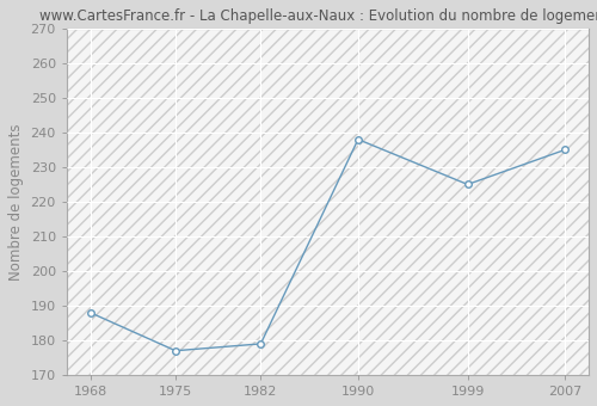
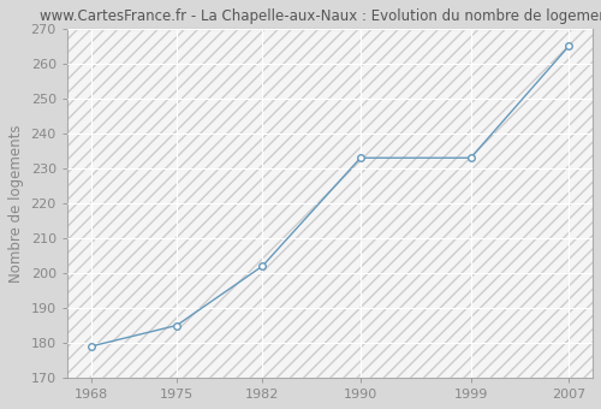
1968: 188 -> 179
1975: 177 -> 185
1982: 179 -> 202
1990: 238 -> 233
1999: 225 -> 233
2007: 235 -> 265
